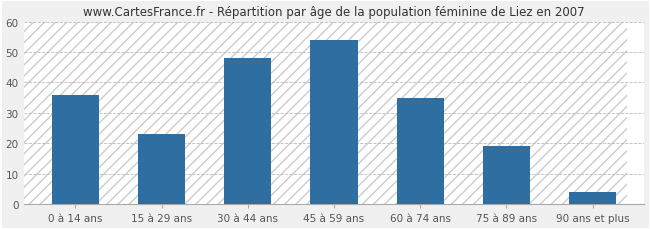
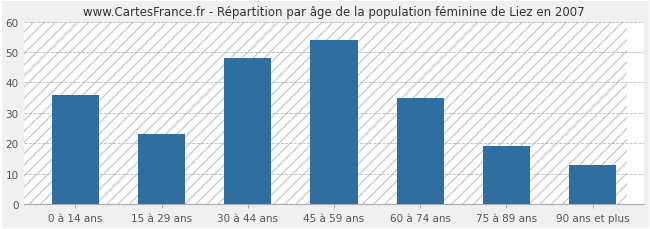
90 ans et plus: 4 -> 13
